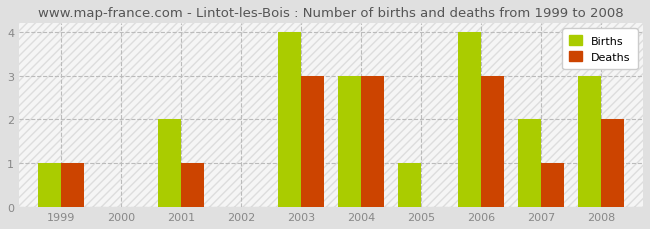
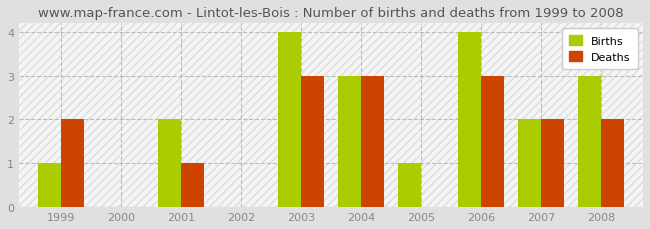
Deaths/1999: 1 -> 2
Deaths/2007: 1 -> 2
